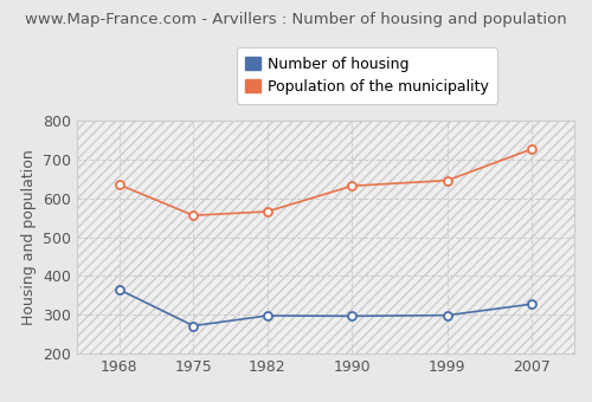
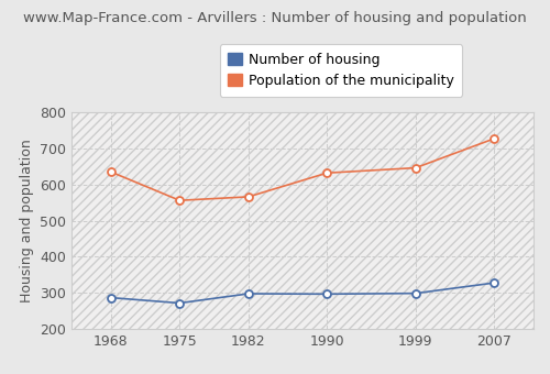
Number of housing/1968: 365 -> 287
